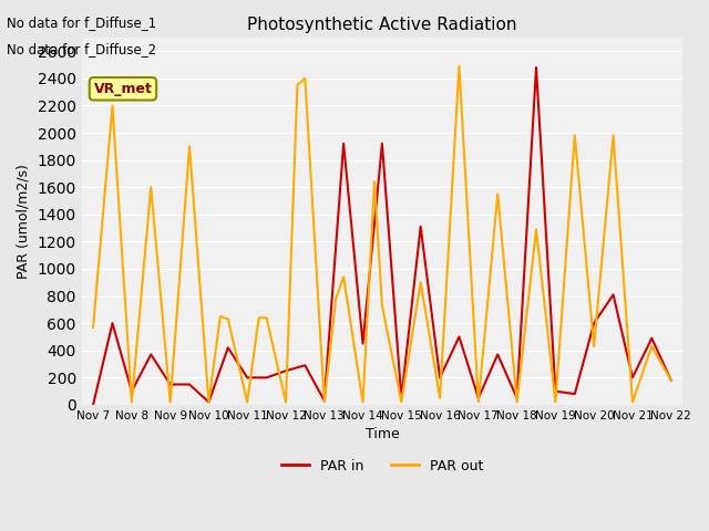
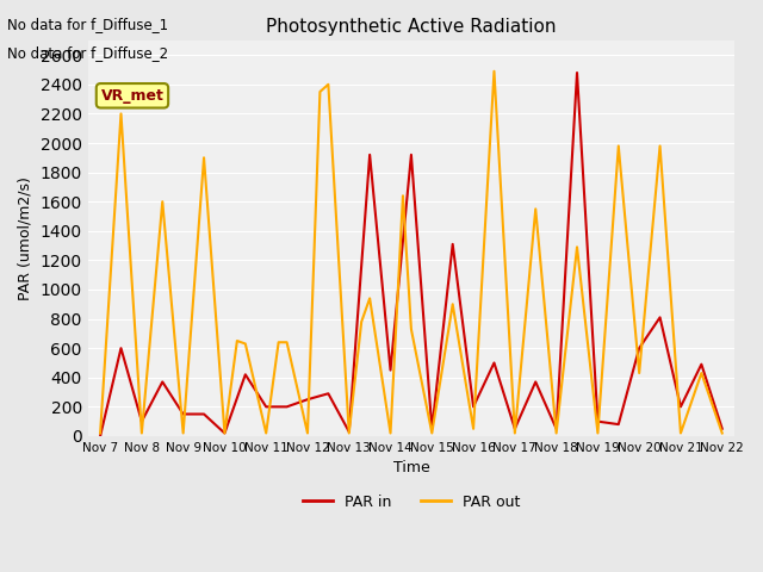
PAR out/Nov 7: 570 -> 20
PAR in/Nov 22: 180 -> 50
PAR out/Nov 22: 180 -> 20
